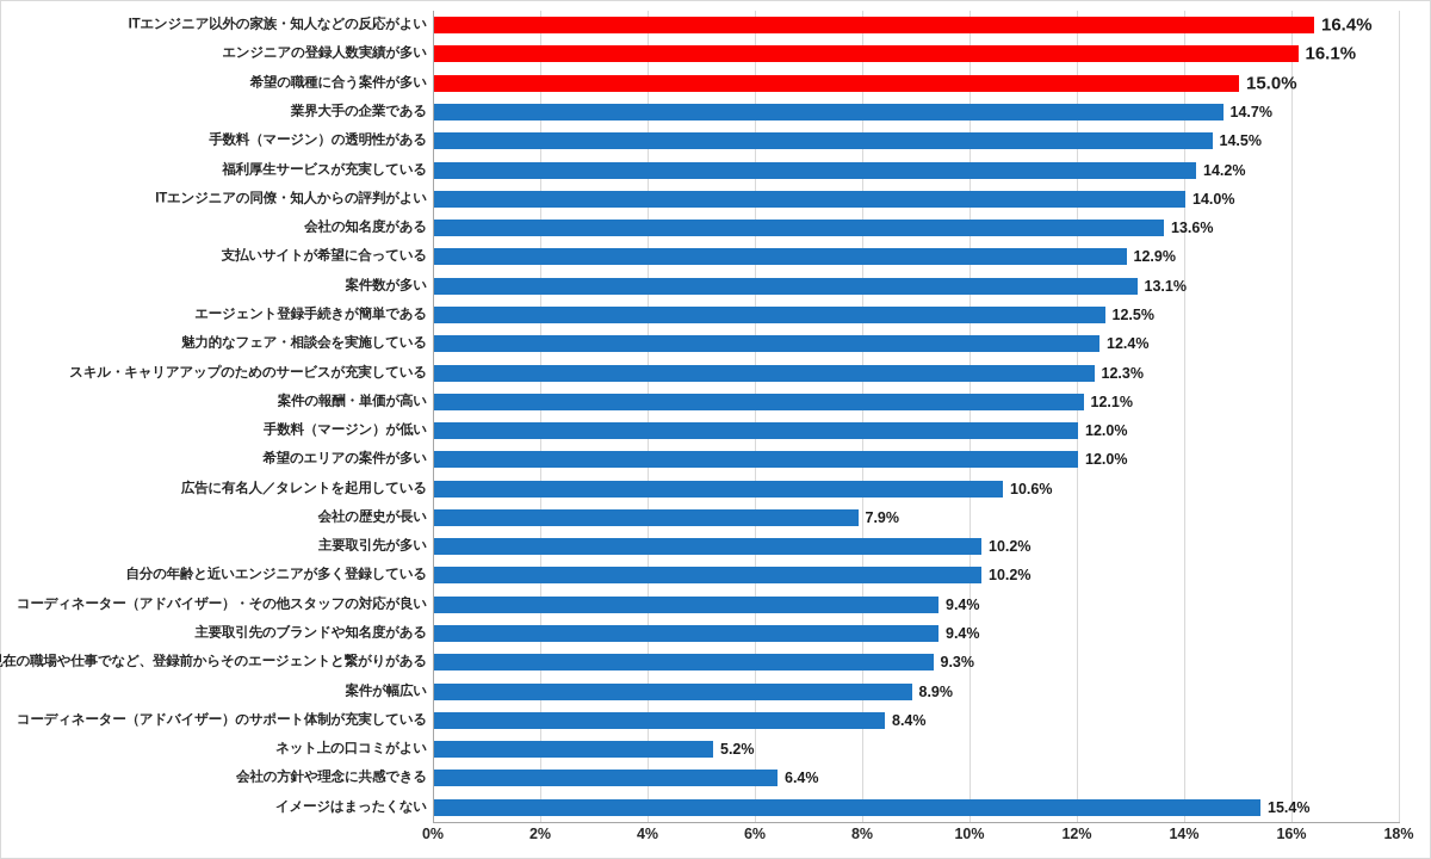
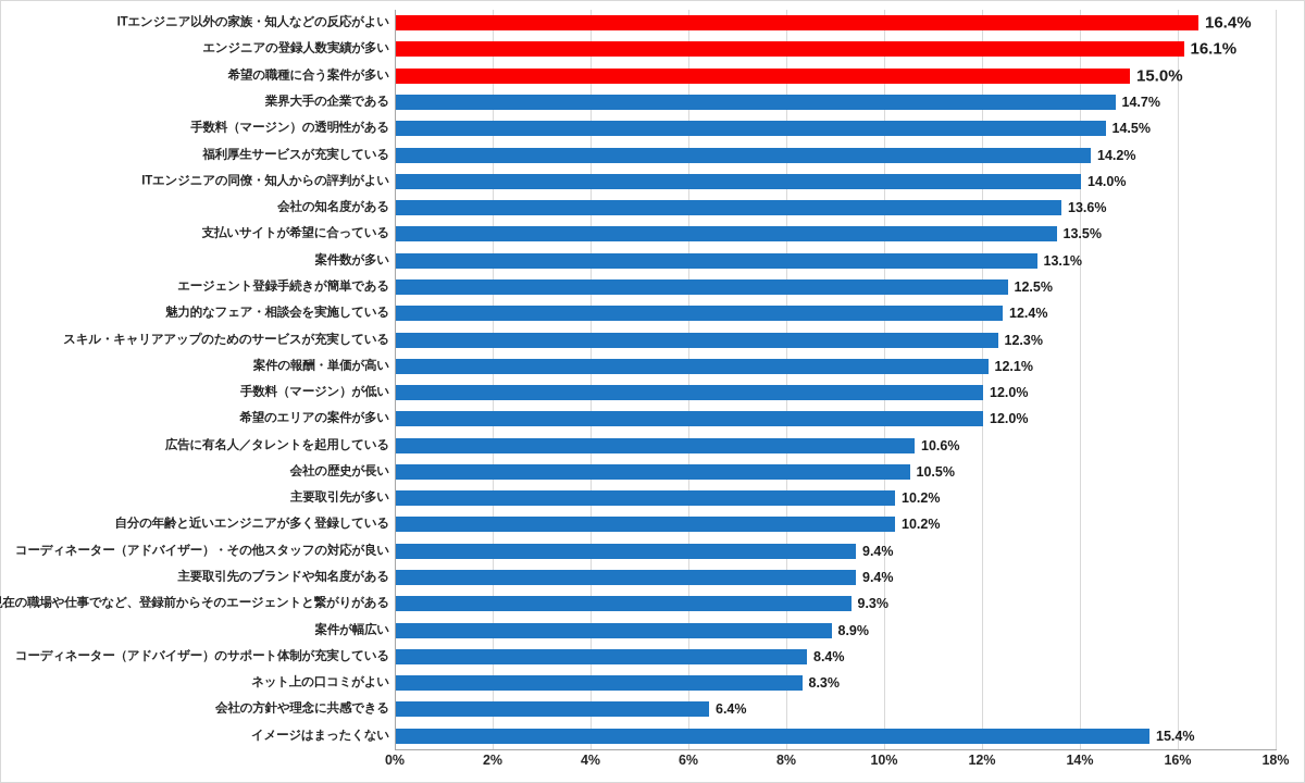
支払いサイトが希望に合っている: 12.9% -> 13.5%
会社の歴史が長い: 7.9% -> 10.5%
ネット上の口コミがよい: 5.2% -> 8.3%
